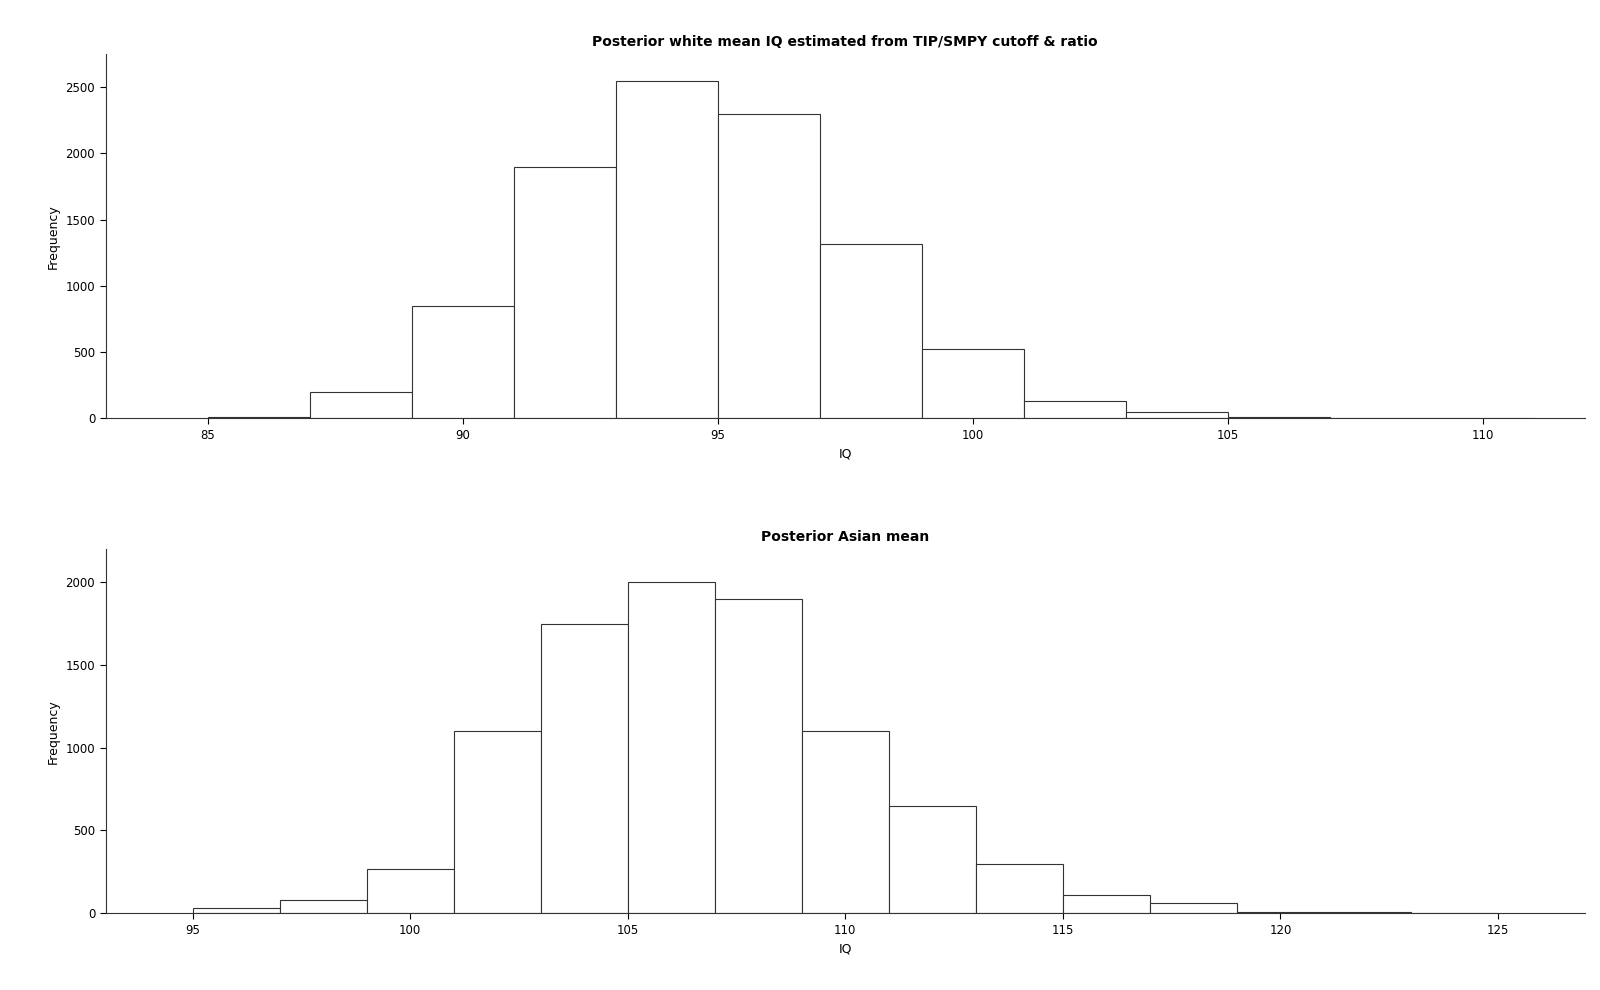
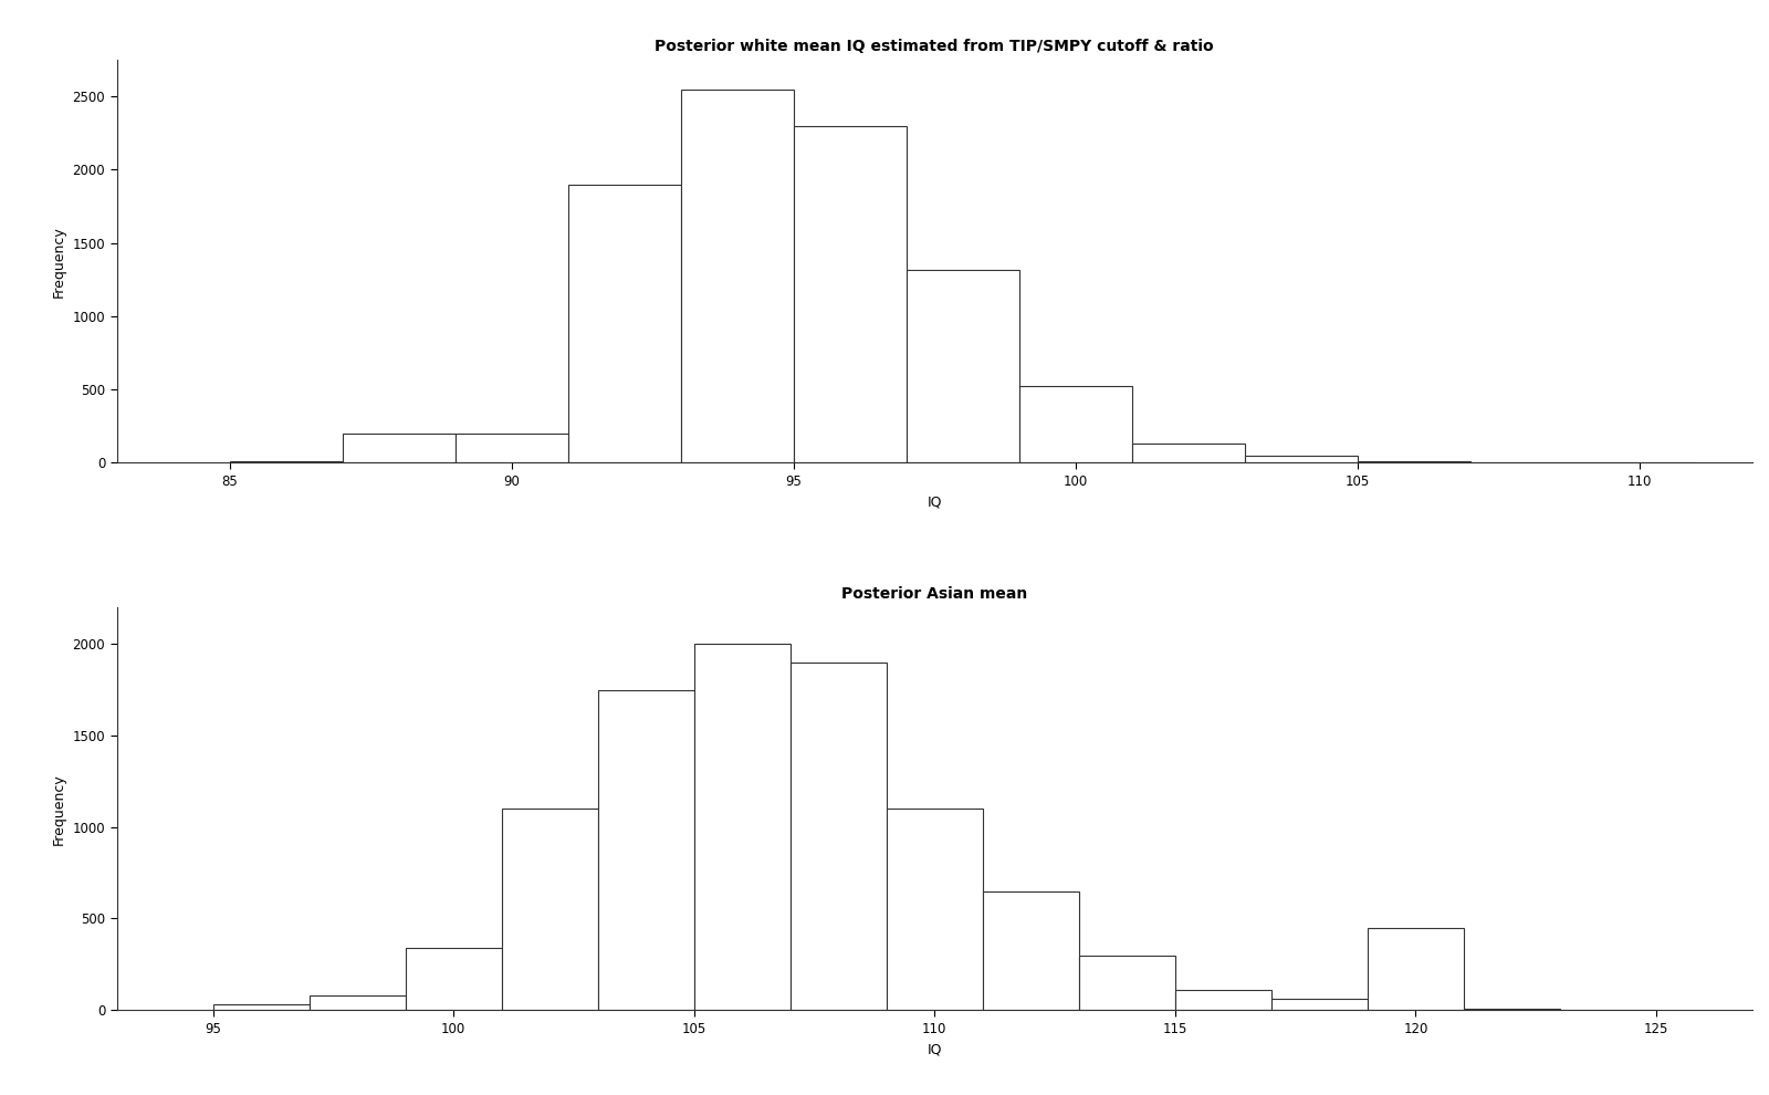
90: 850 -> 200
Posterior Asian mean/100: 270 -> 340
Posterior Asian mean/120: 10 -> 450
